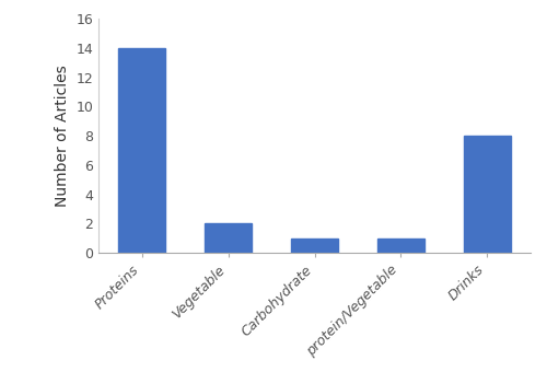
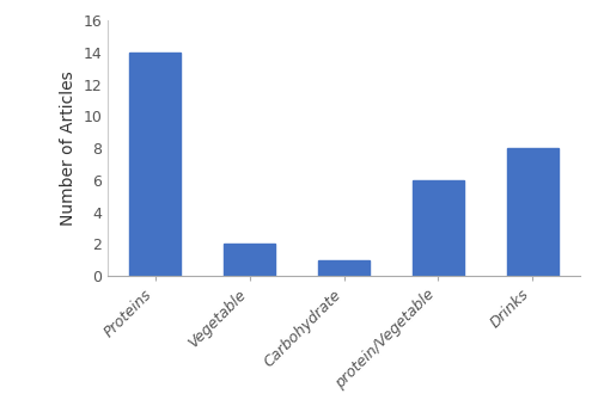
protein/Vegetable: 1 -> 6
